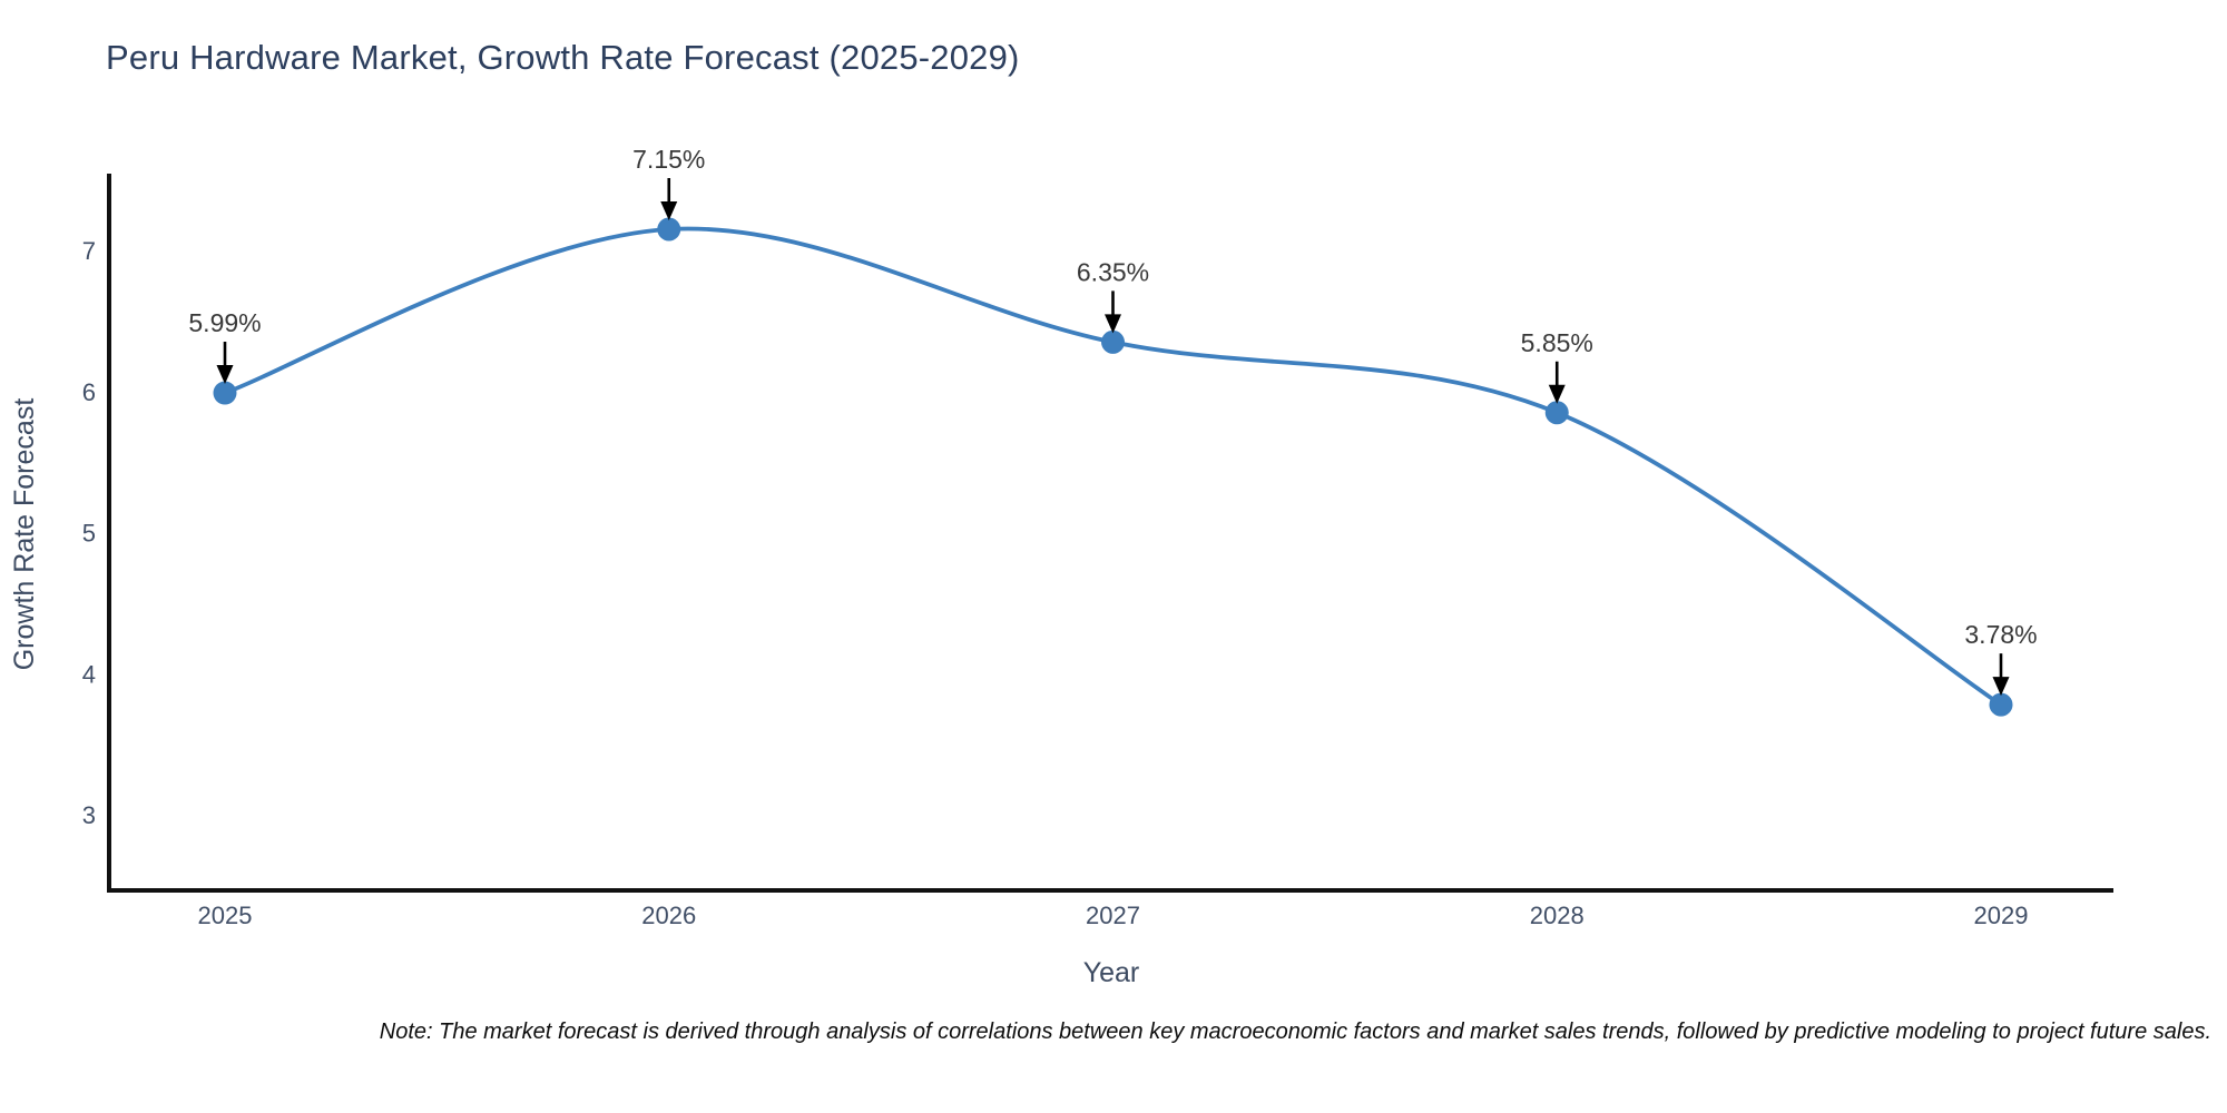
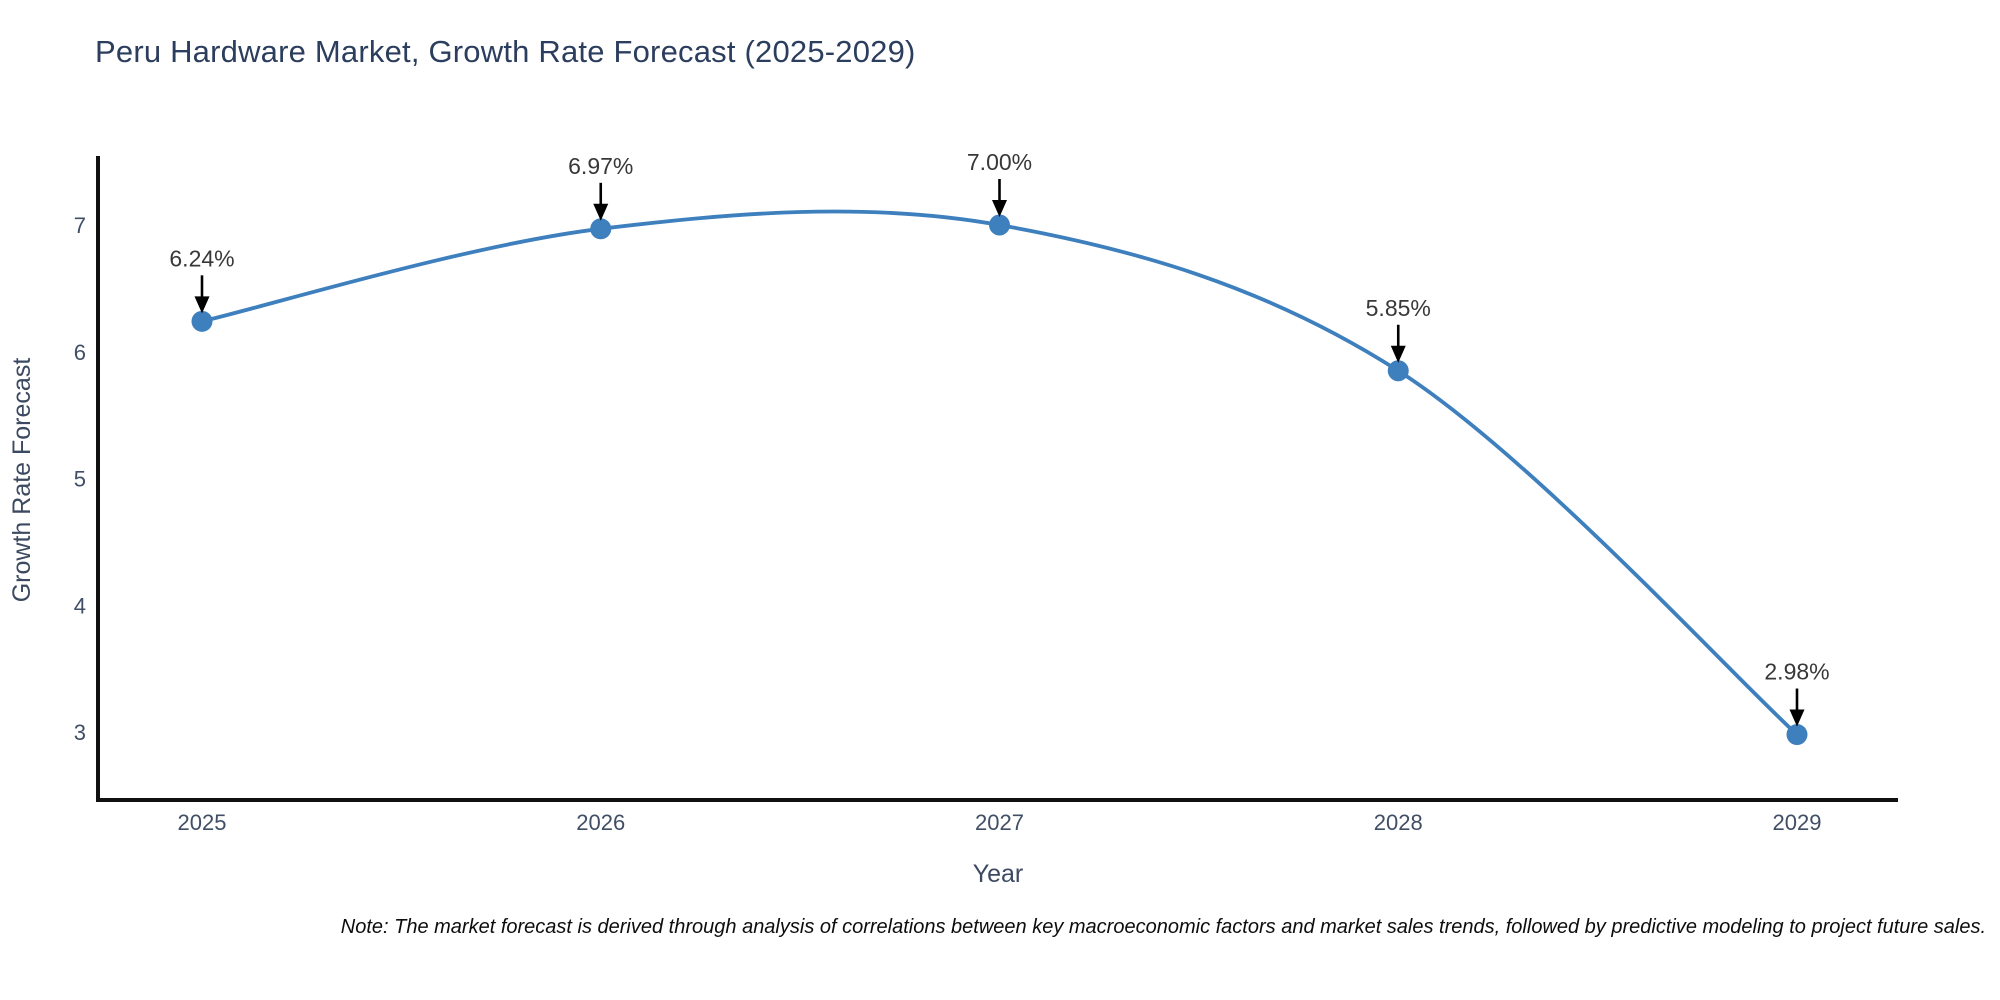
2025: 5.99% -> 6.24%
2026: 7.15% -> 6.97%
2027: 6.35% -> 7.00%
2029: 3.78% -> 2.98%
